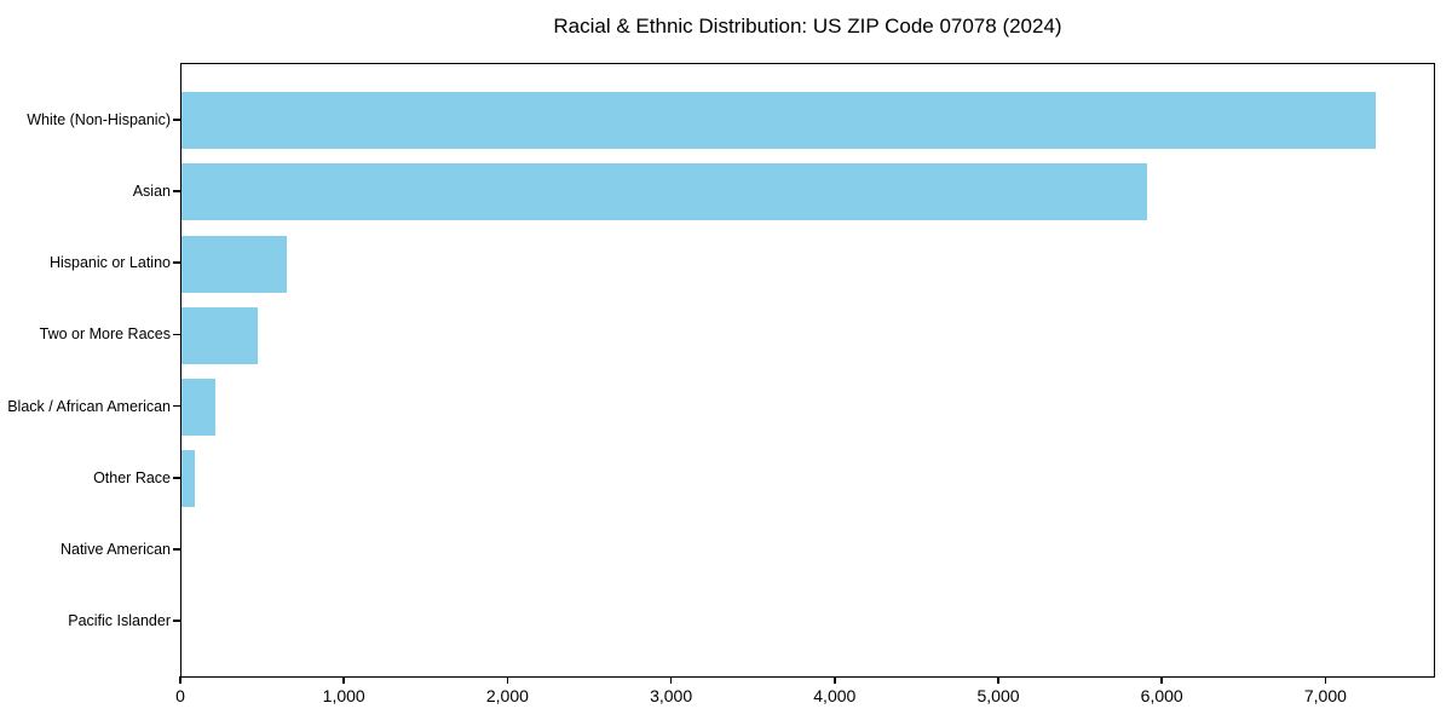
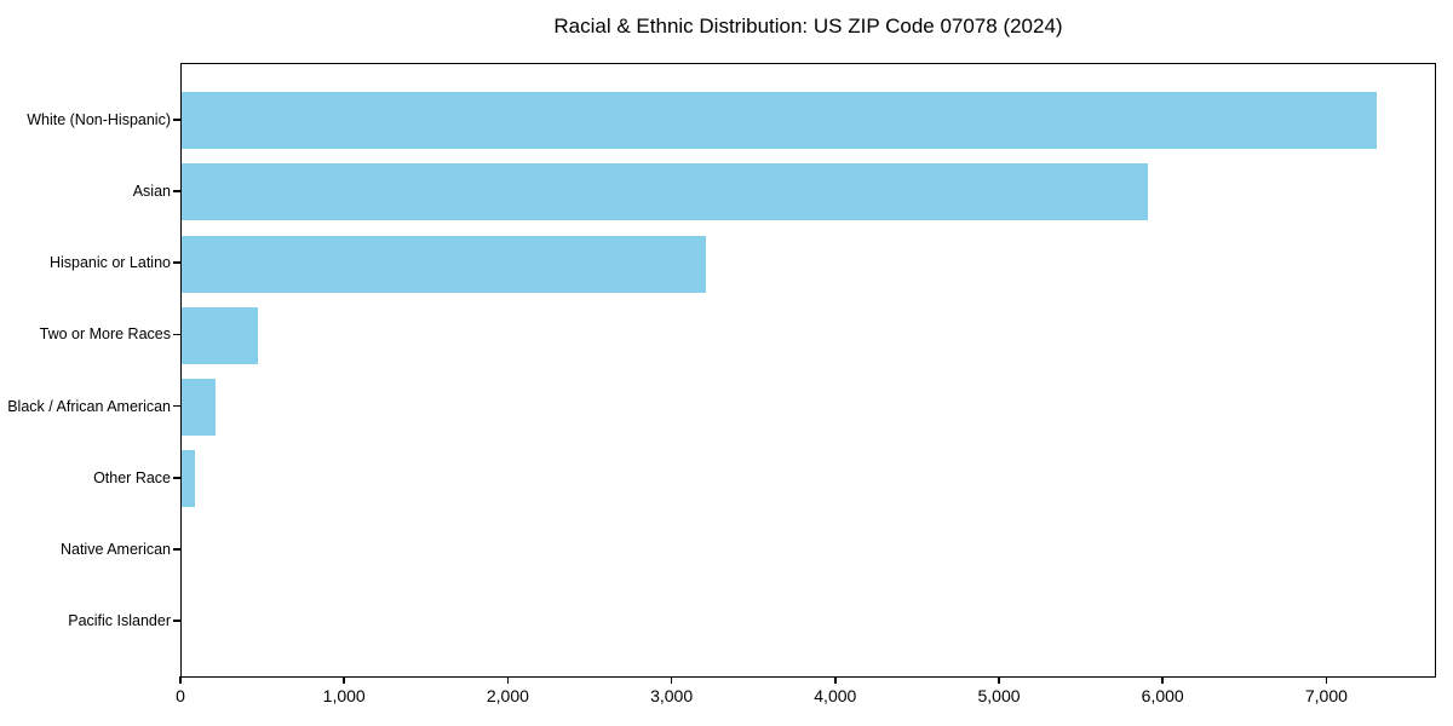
Hispanic or Latino: 640 -> 3200
